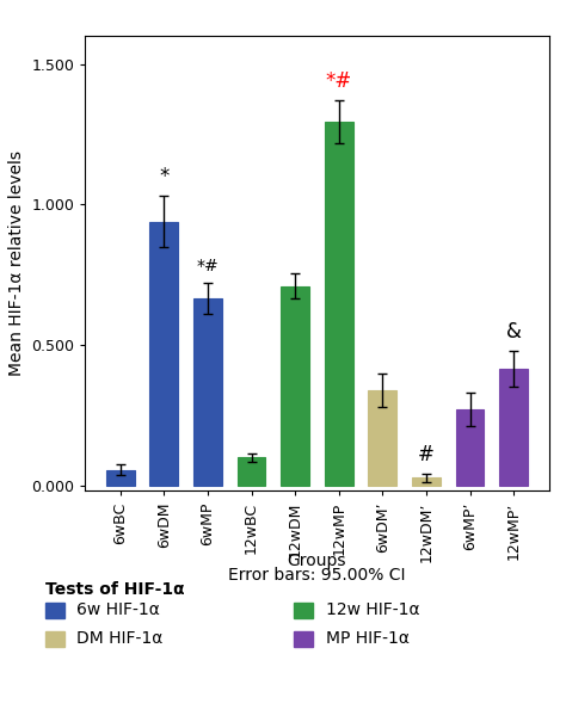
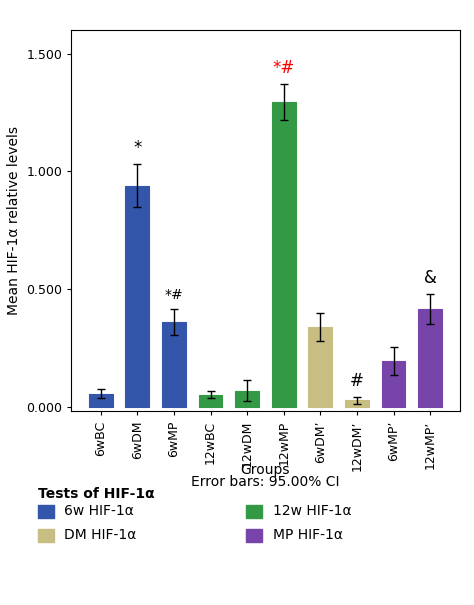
6wMP: 0.665 -> 0.360
12wBC: 0.100 -> 0.050
12wDM: 0.710 -> 0.068
6wMP’: 0.270 -> 0.195
